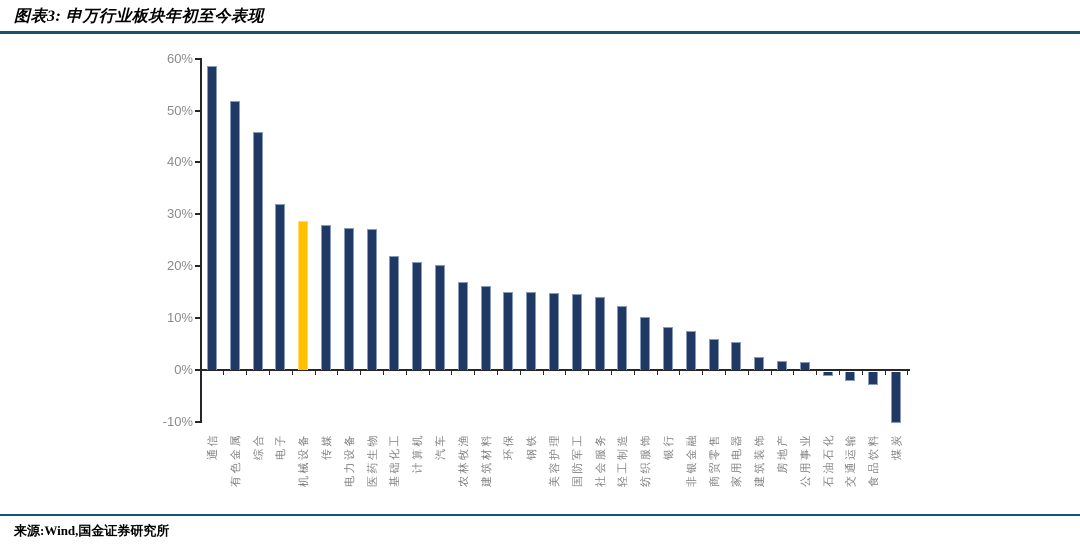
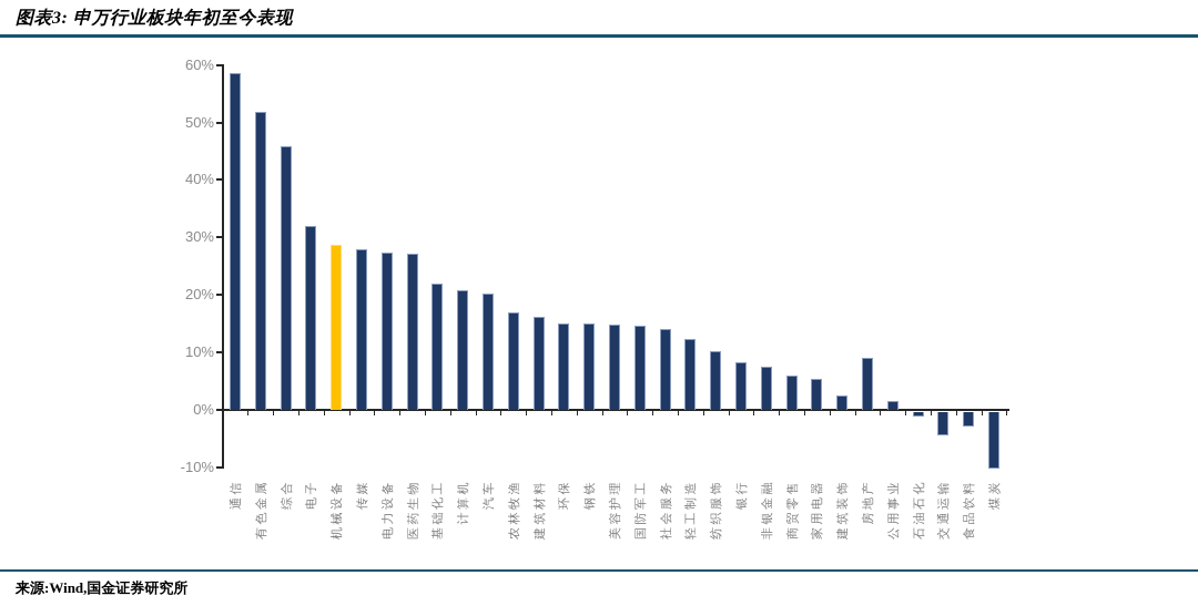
房地产: 2% -> 9%
交通运输: -2% -> -4%
